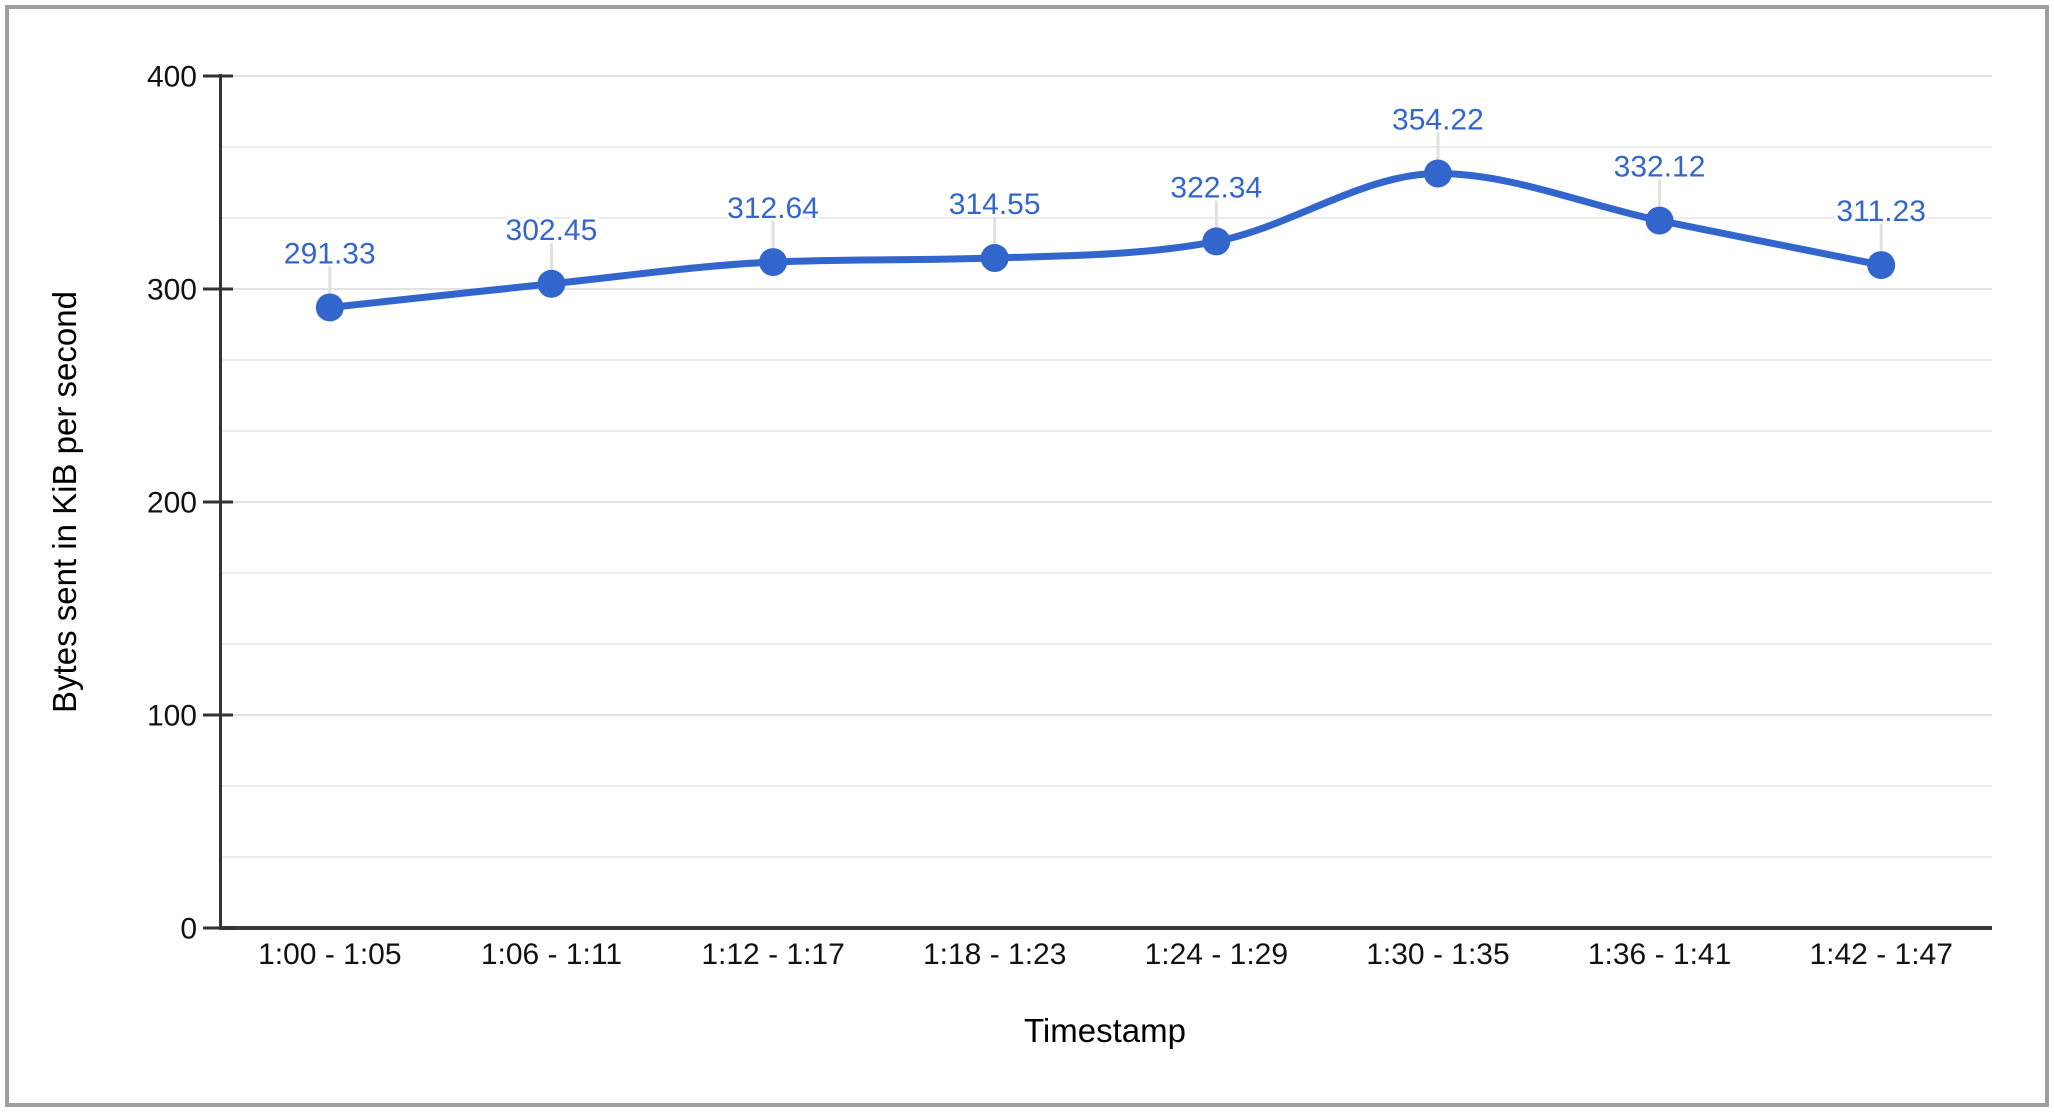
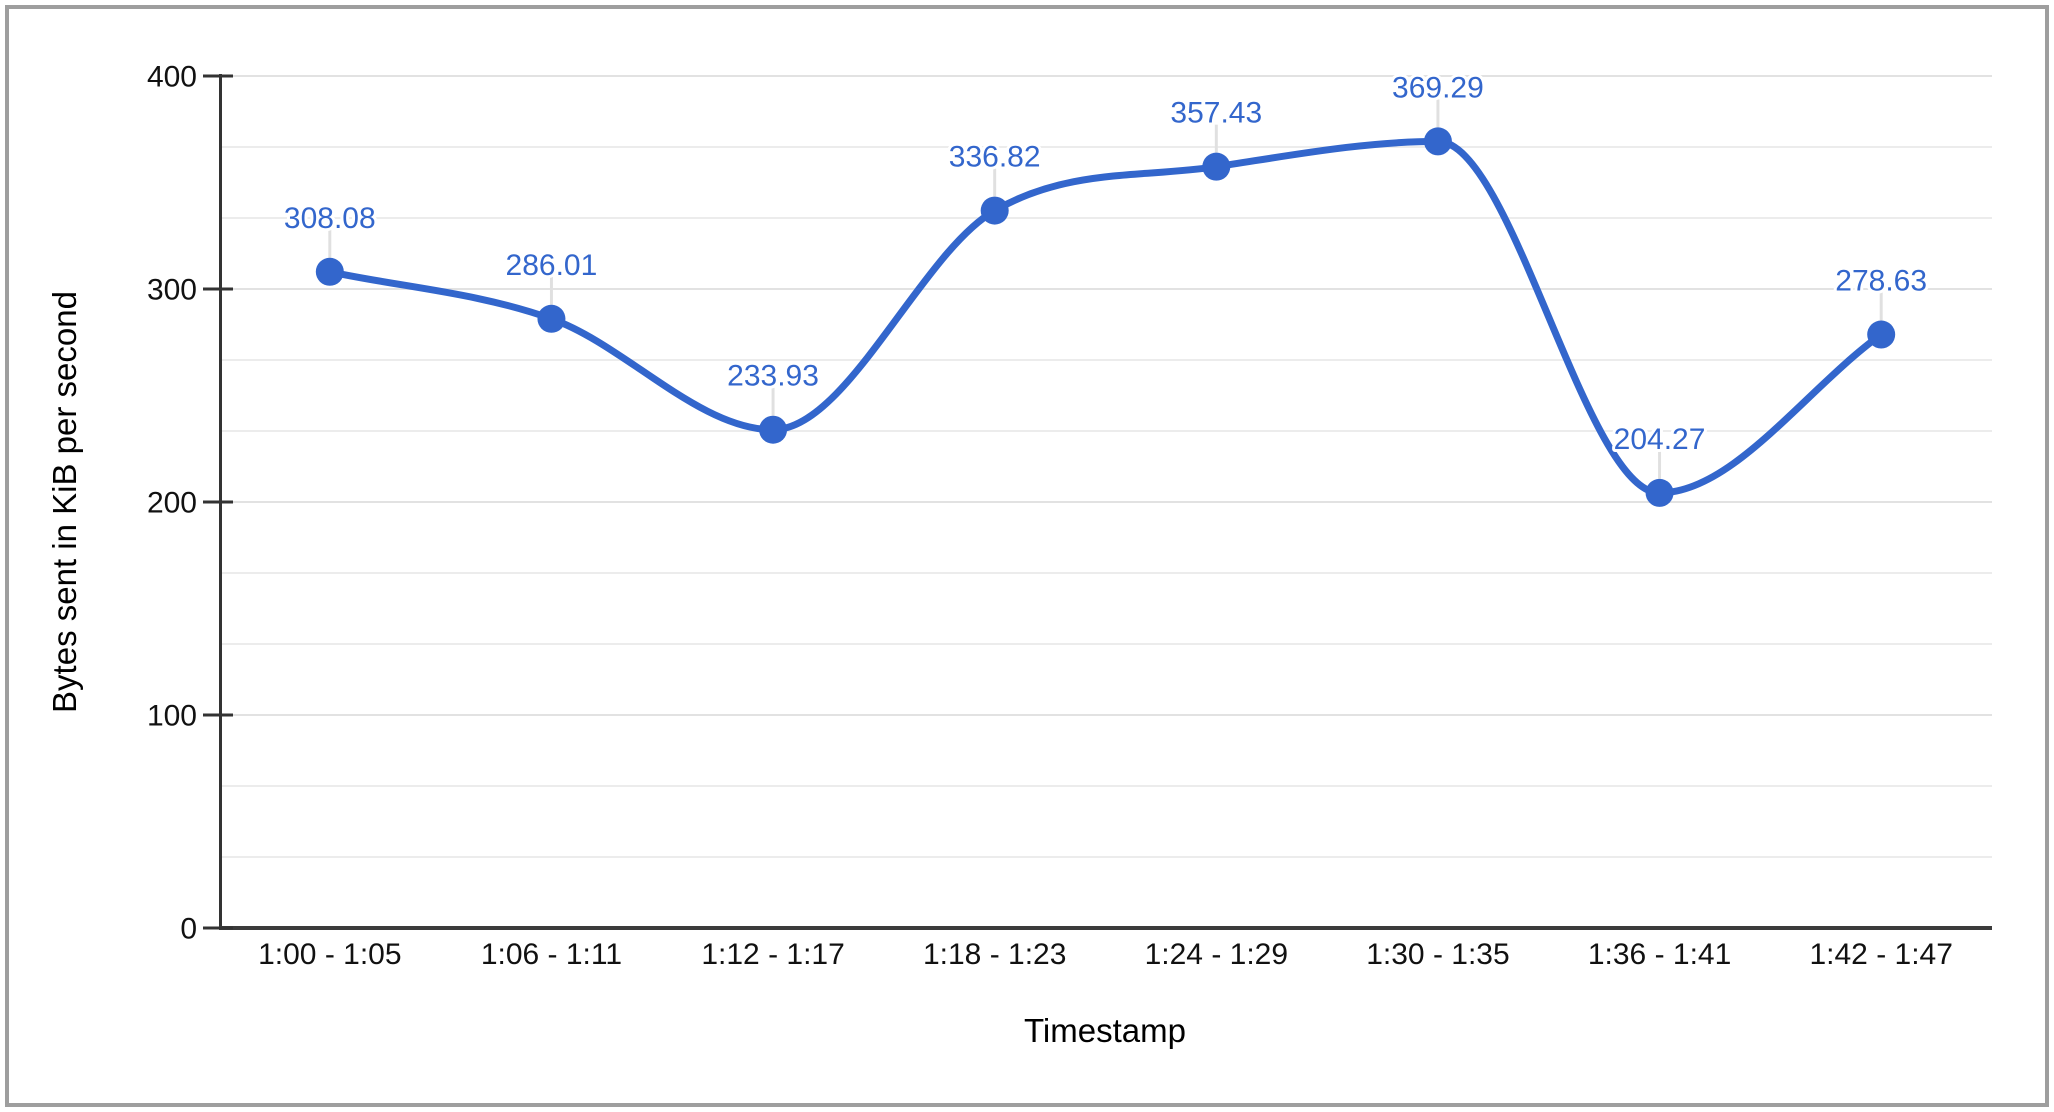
1:00 - 1:05: 291.33 -> 308.08
1:06 - 1:11: 302.45 -> 286.01
1:12 - 1:17: 312.64 -> 233.93
1:18 - 1:23: 314.55 -> 336.82
1:24 - 1:29: 322.34 -> 357.43
1:30 - 1:35: 354.22 -> 369.29
1:36 - 1:41: 332.12 -> 204.27
1:42 - 1:47: 311.23 -> 278.63
